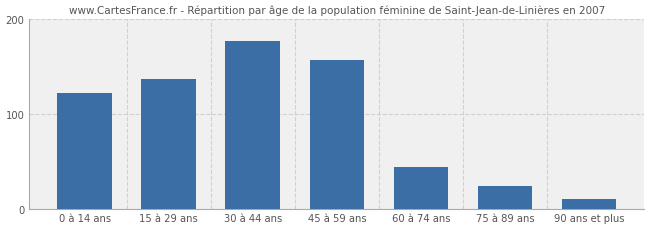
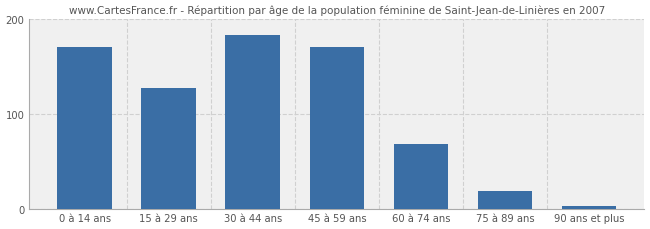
0 à 14 ans: 122 -> 170
15 à 29 ans: 136 -> 127
30 à 44 ans: 176 -> 183
45 à 59 ans: 156 -> 170
60 à 74 ans: 44 -> 68
75 à 89 ans: 24 -> 18
90 ans et plus: 10 -> 3
